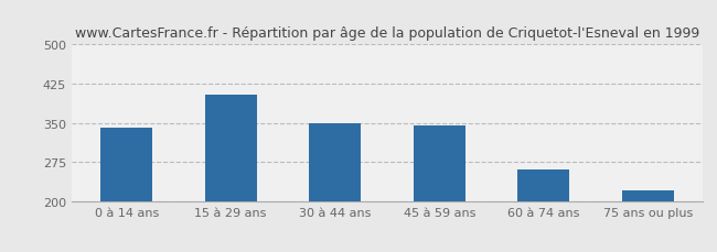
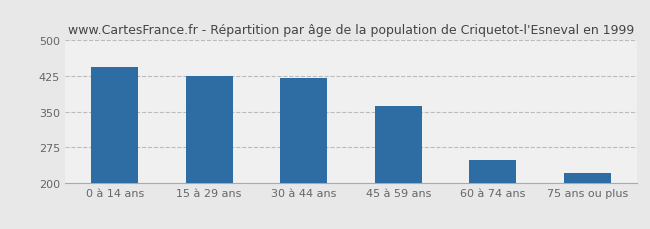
0 à 14 ans: 340 -> 443
15 à 29 ans: 405 -> 425
30 à 44 ans: 350 -> 420
45 à 59 ans: 345 -> 362
60 à 74 ans: 260 -> 248
